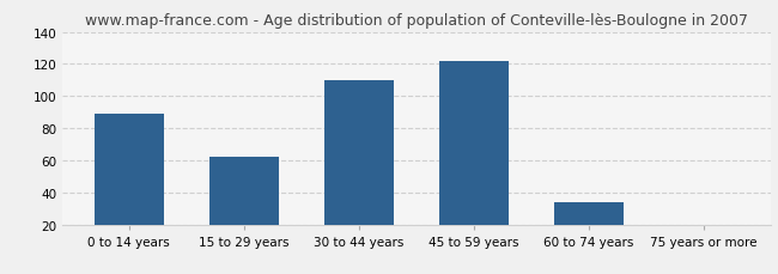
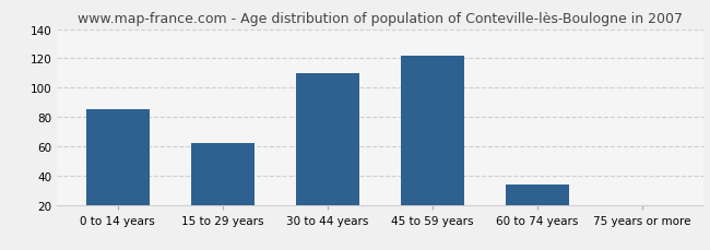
0 to 14 years: 89 -> 85
